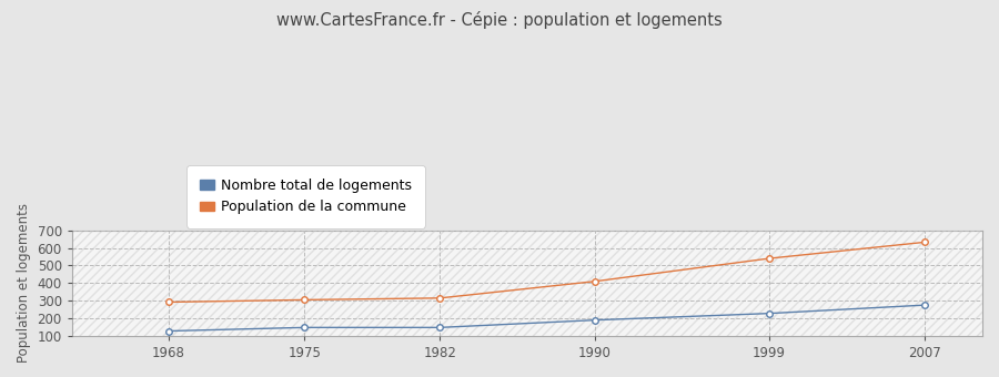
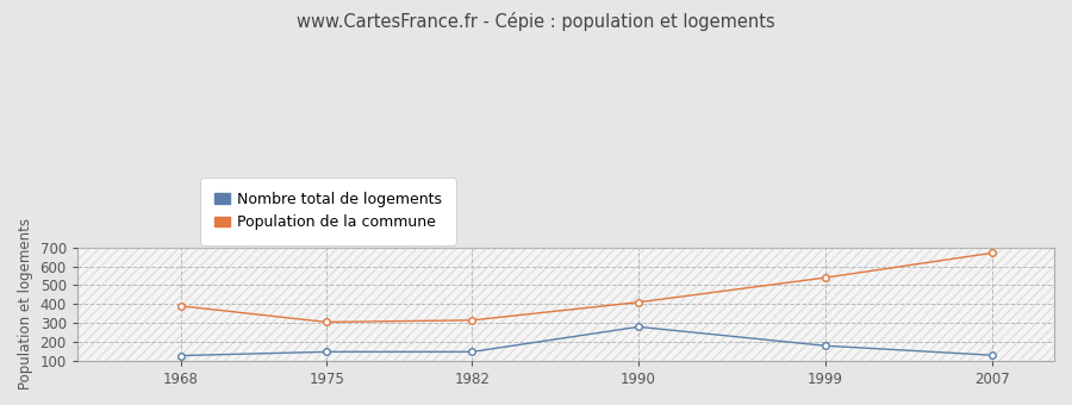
Population de la commune/1968: 290 -> 390
Nombre total de logements/1990: 190 -> 280
Nombre total de logements/1999: 230 -> 180
Nombre total de logements/2007: 280 -> 130
Population de la commune/2007: 630 -> 670
